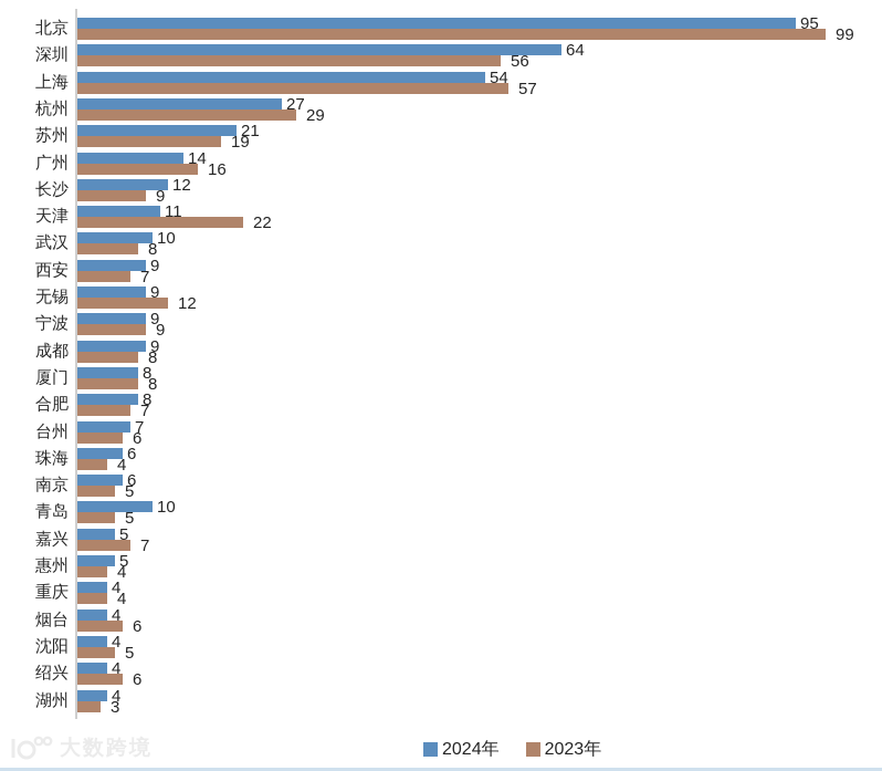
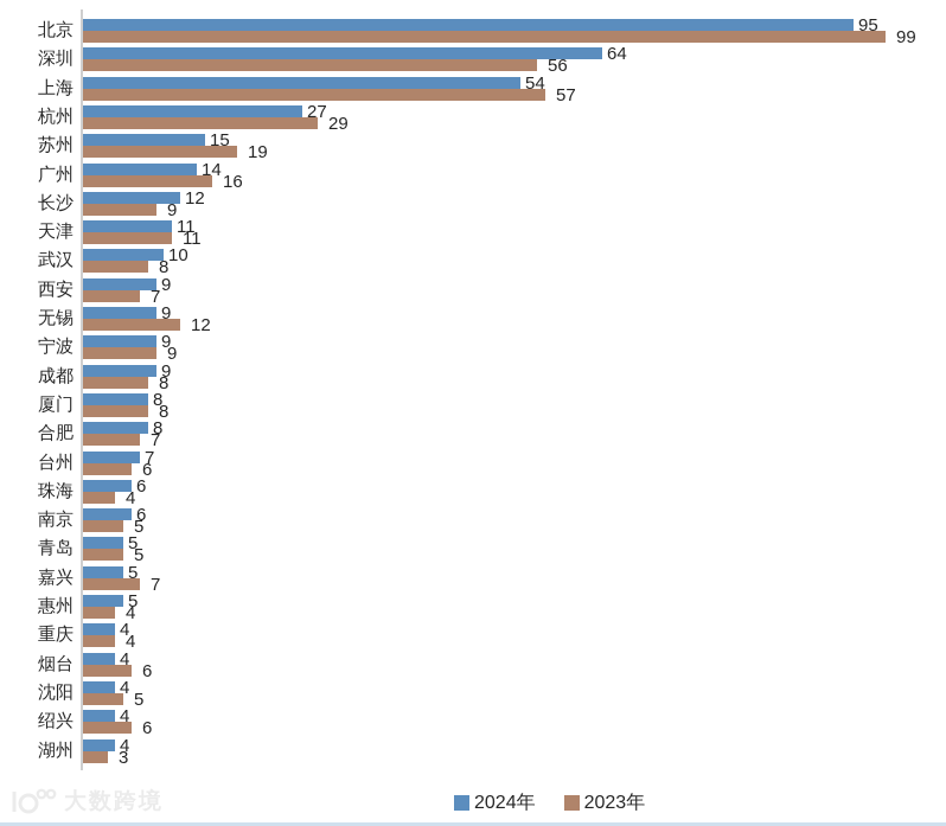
2024年/苏州: 21 -> 15
2023年/天津: 22 -> 11
2024年/青岛: 10 -> 5
